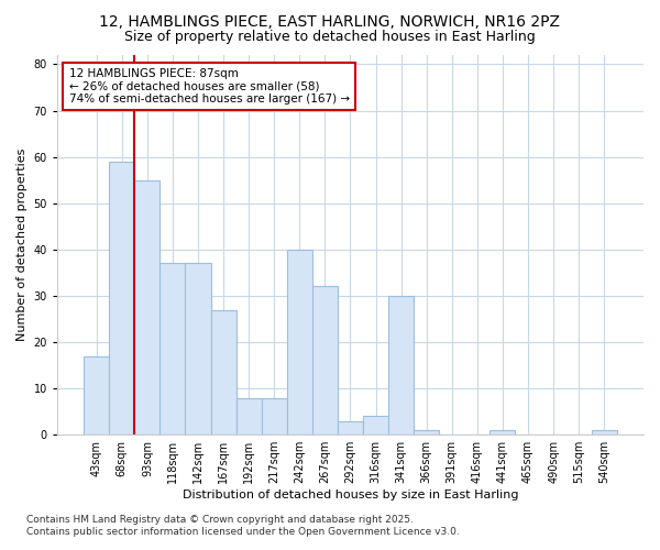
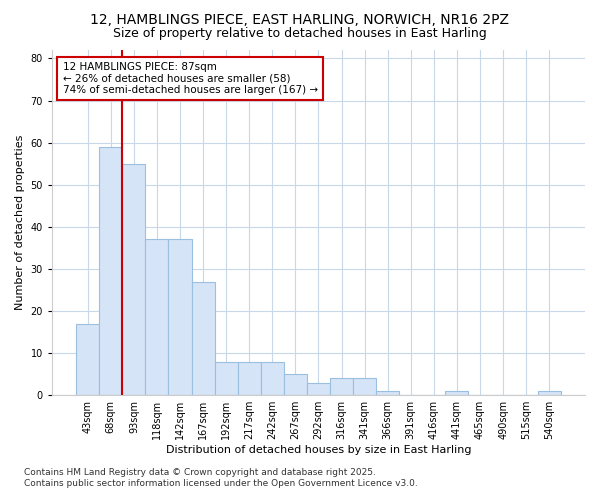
242sqm: 40 -> 8
267sqm: 32 -> 5
341sqm: 30 -> 4
